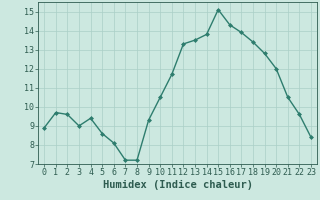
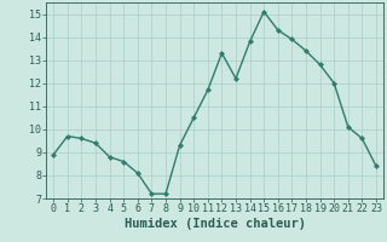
3: 9.0 -> 9.4
4: 9.4 -> 8.8
13: 13.5 -> 12.2
21: 10.5 -> 10.1
